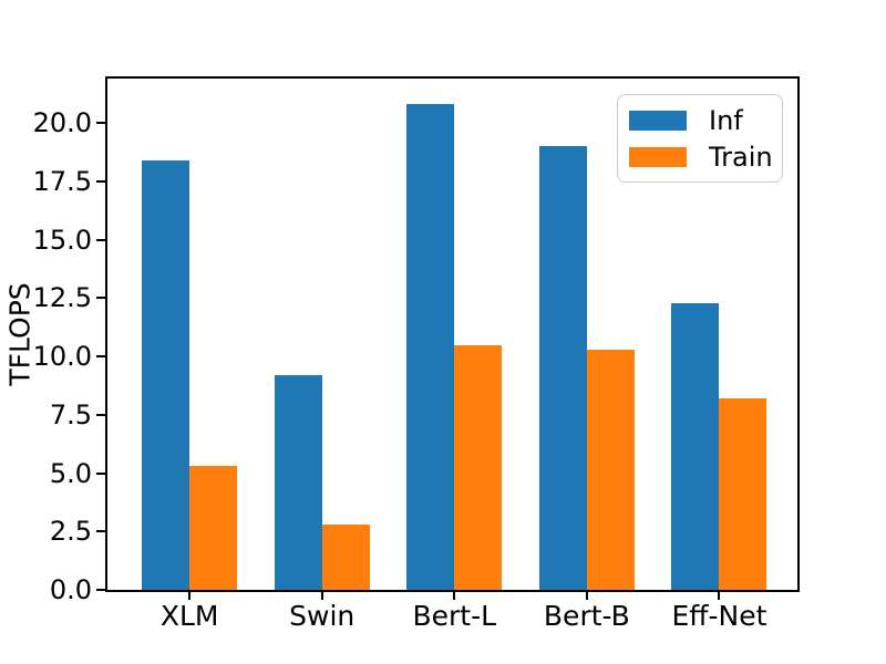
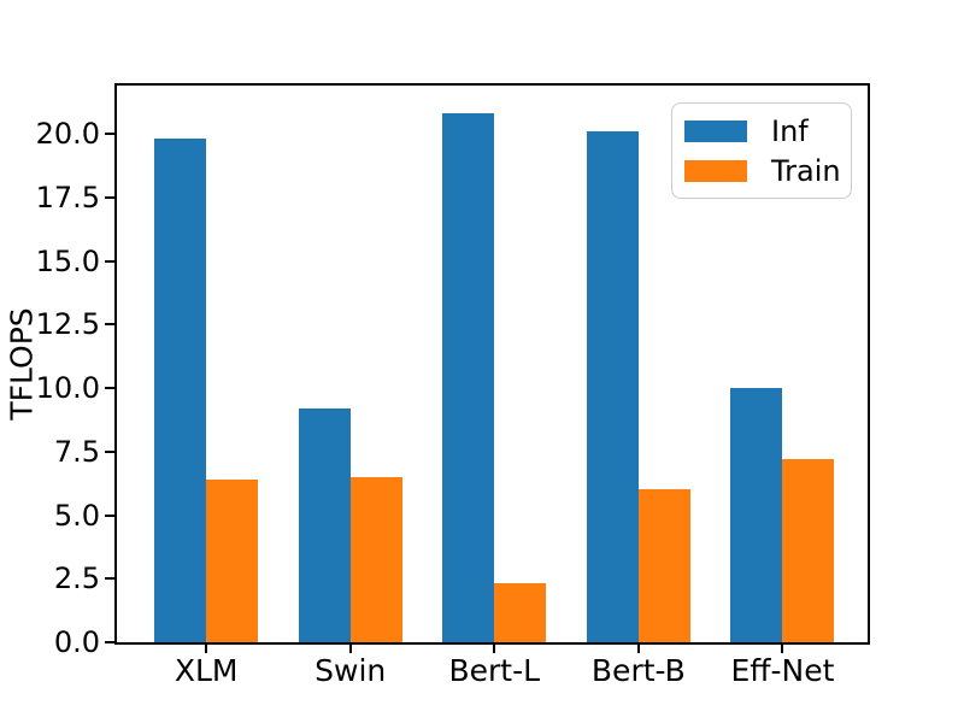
Inf/XLM: 18.4 -> 19.8
Train/XLM: 5.3 -> 6.4
Train/Swin: 2.8 -> 6.5
Train/Bert-L: 10.5 -> 2.3
Inf/Bert-B: 19.0 -> 20.1
Train/Bert-B: 10.3 -> 6.0
Inf/Eff-Net: 12.3 -> 10.0
Train/Eff-Net: 8.2 -> 7.2
